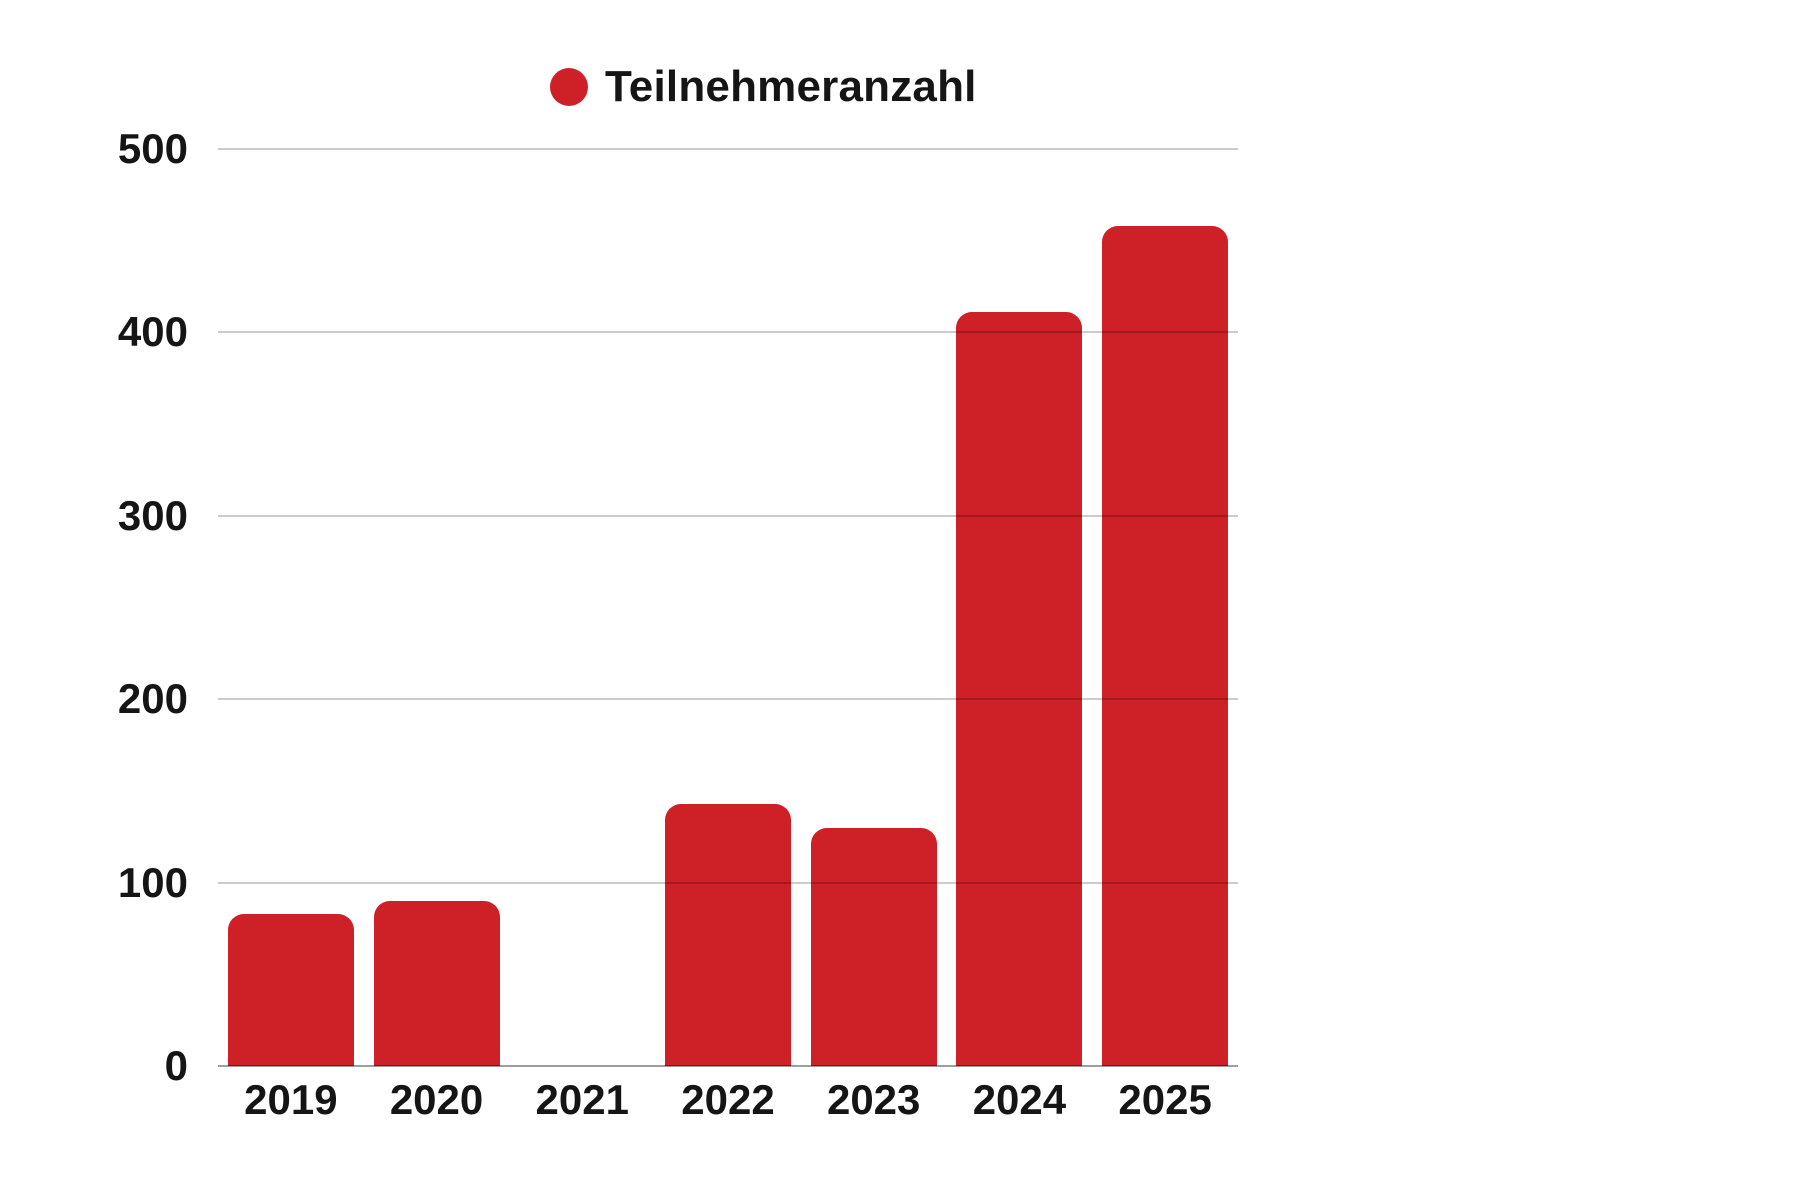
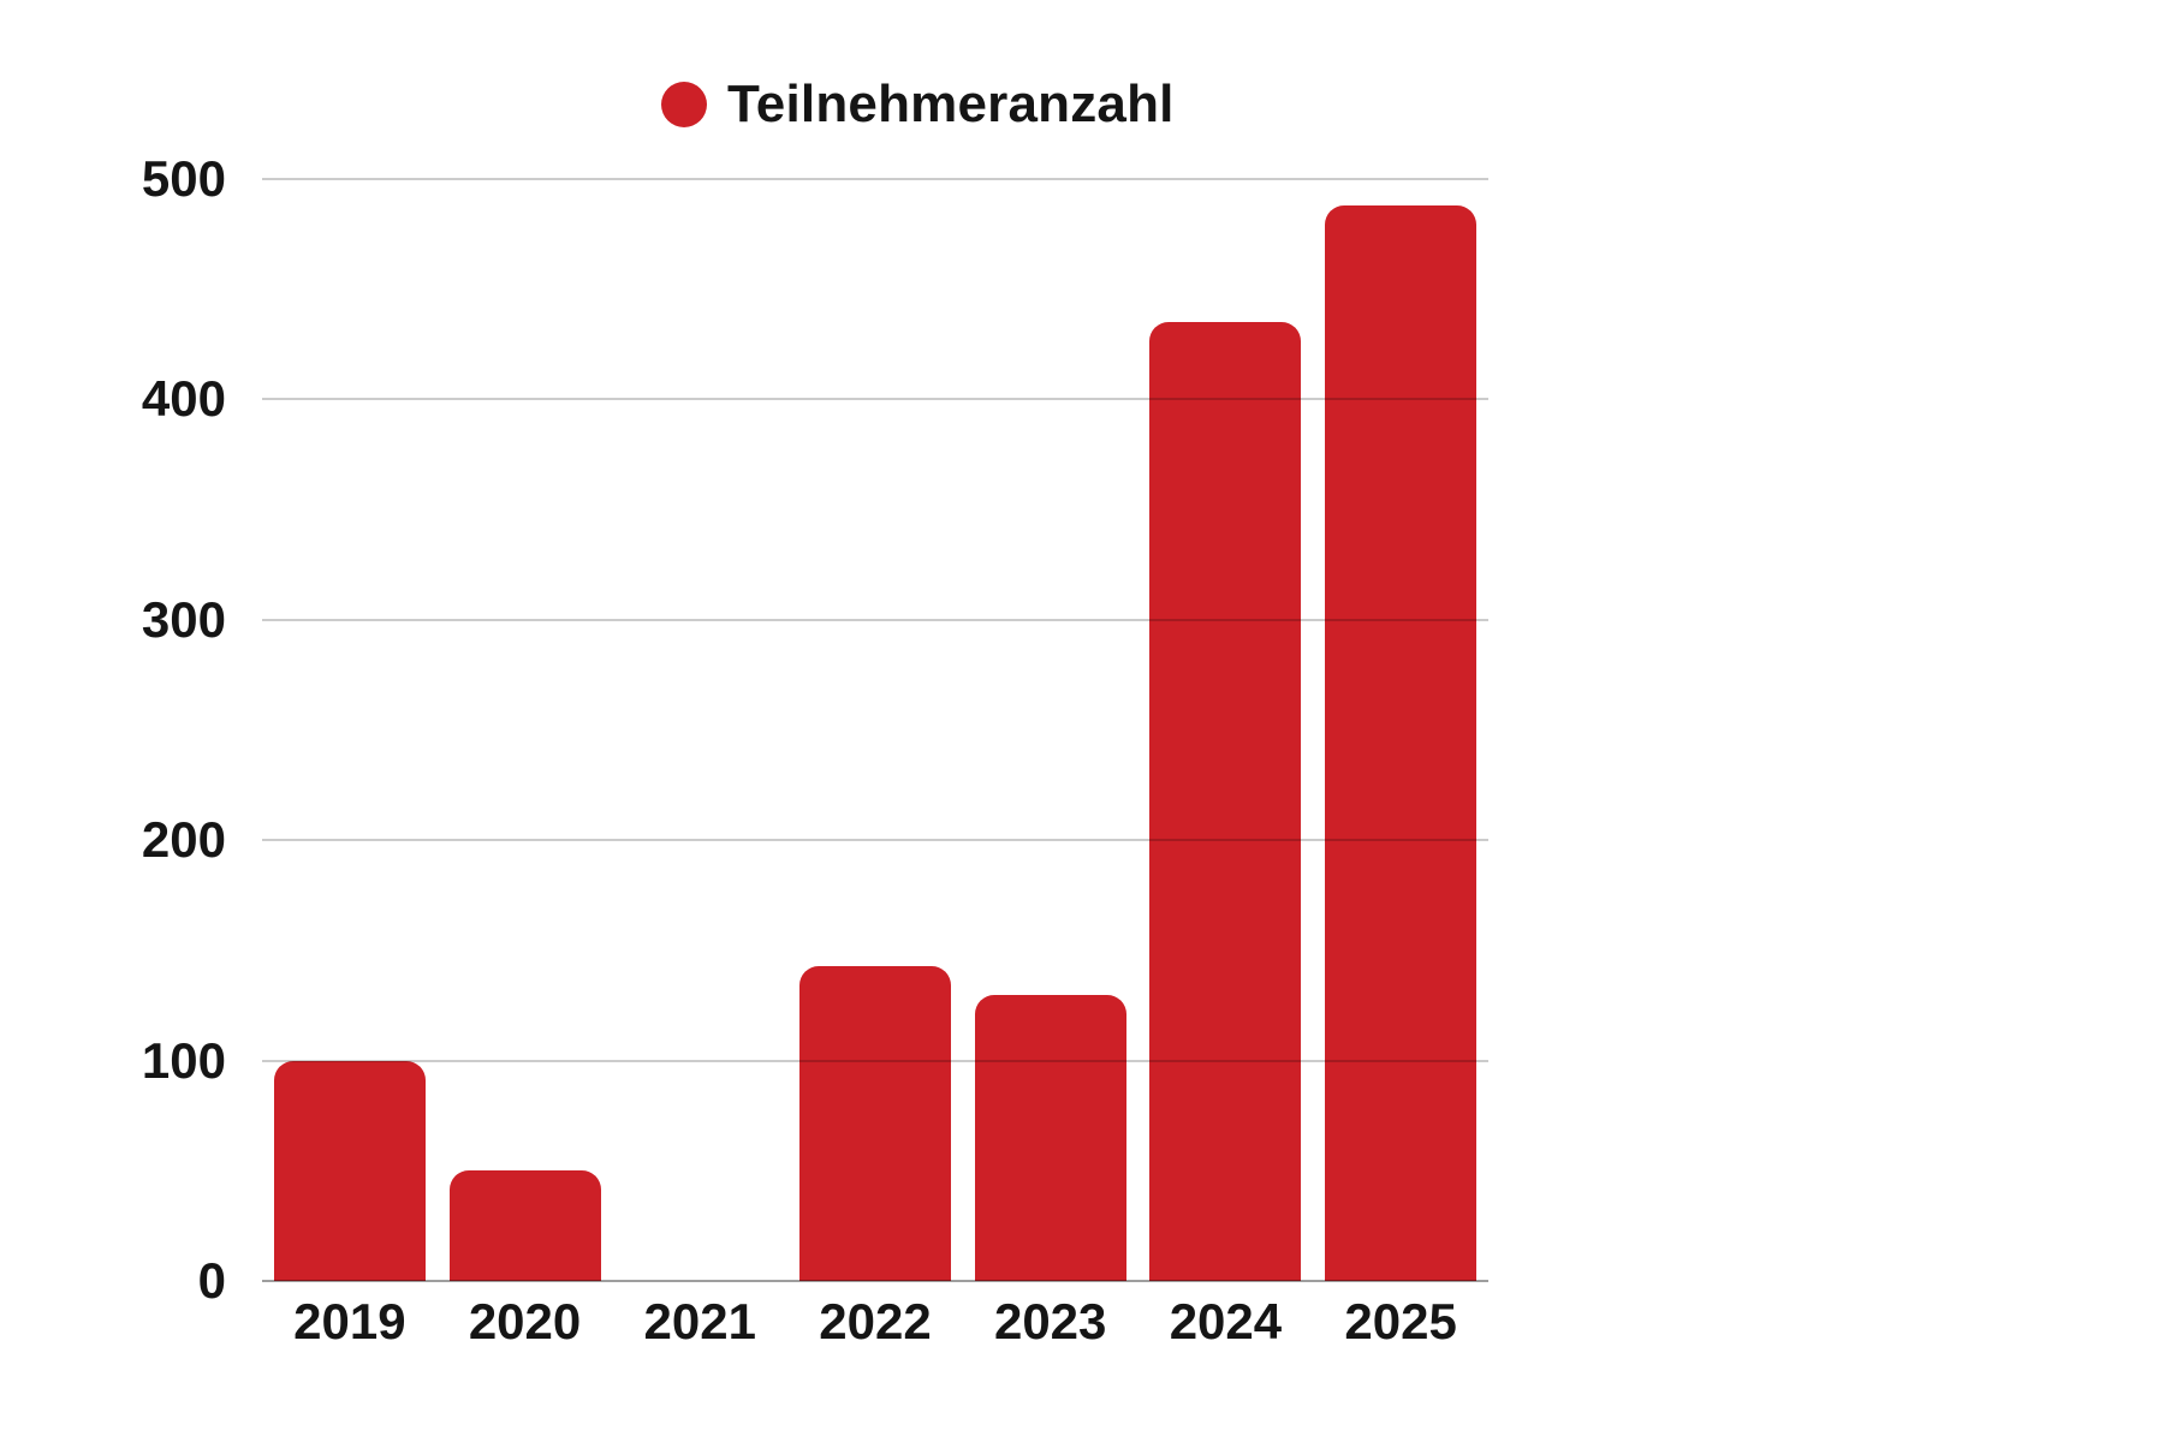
2019: 83 -> 100
2020: 90 -> 50
2024: 411 -> 435
2025: 458 -> 488
